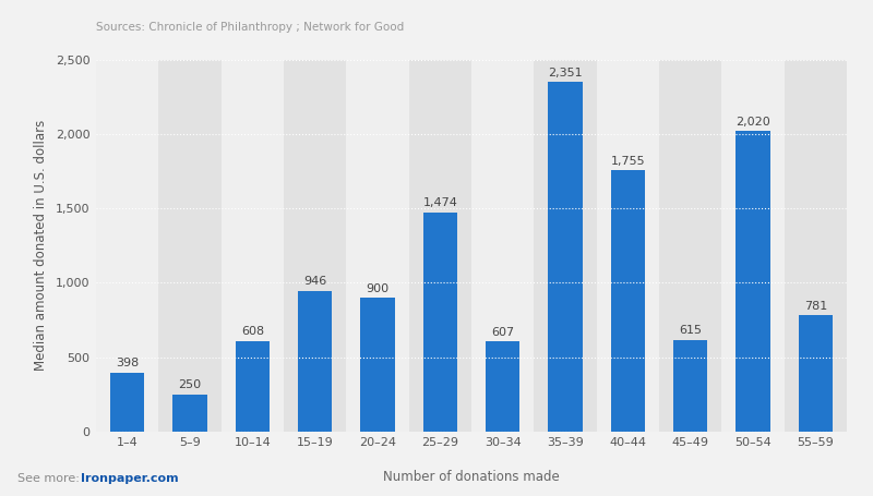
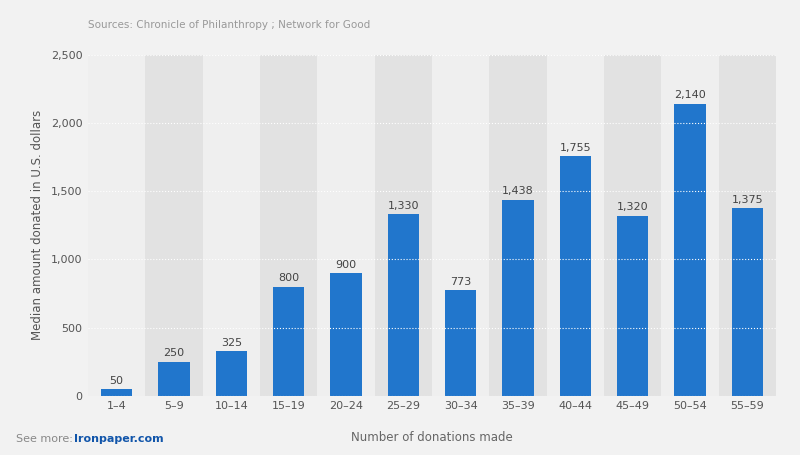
1–4: 398 -> 50
10–14: 608 -> 325
15–19: 946 -> 800
25–29: 1,474 -> 1,330
30–34: 607 -> 773
35–39: 2,351 -> 1,438
45–49: 615 -> 1,320
50–54: 2,020 -> 2,140
55–59: 781 -> 1,375
